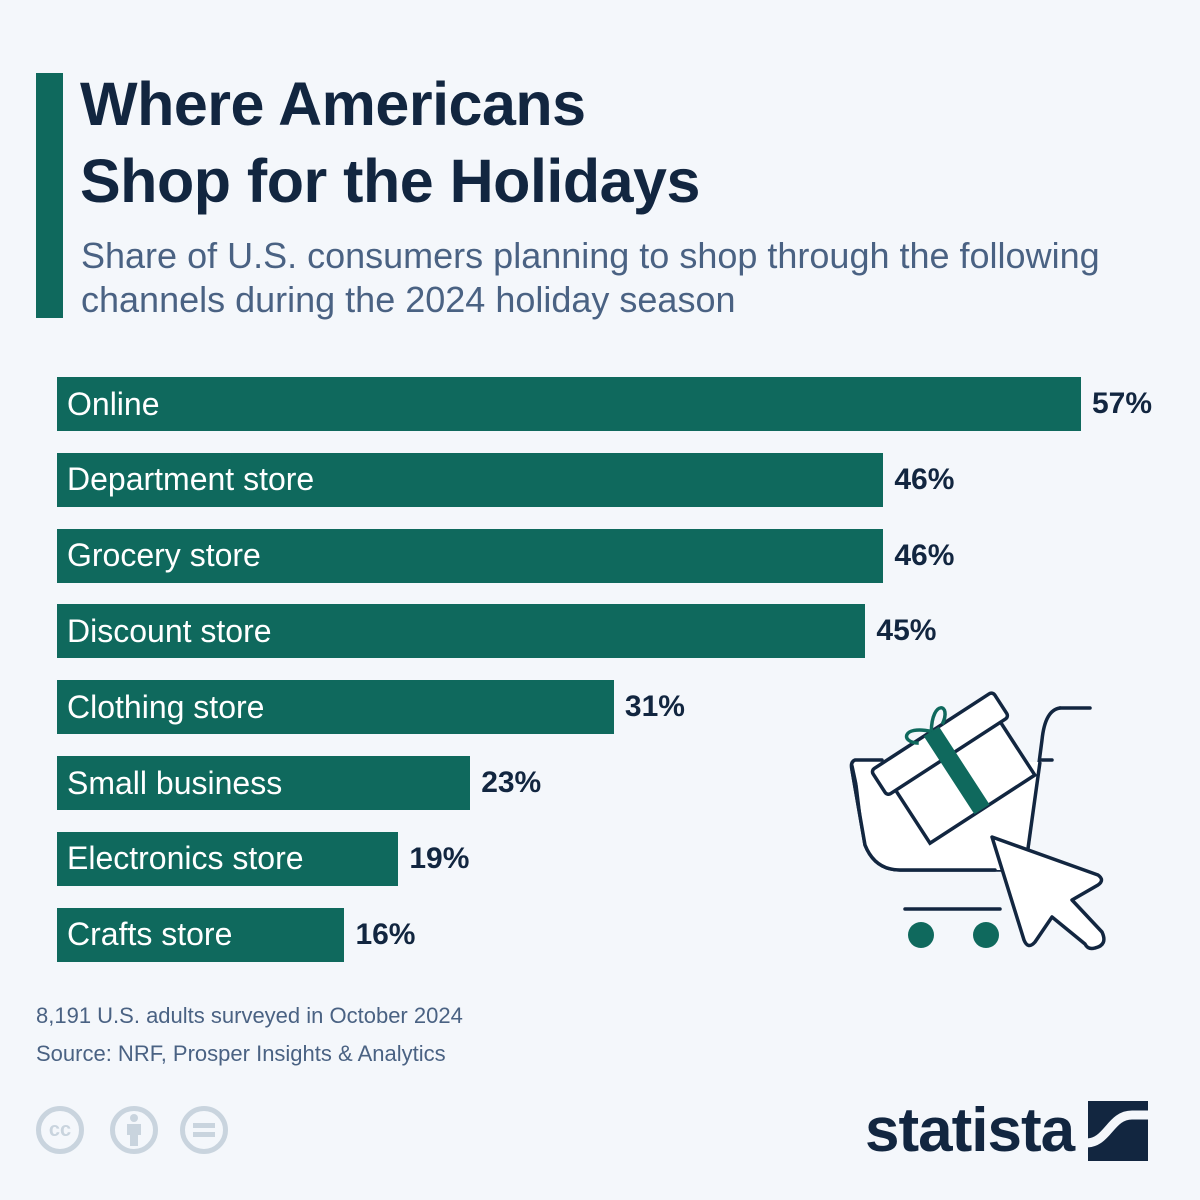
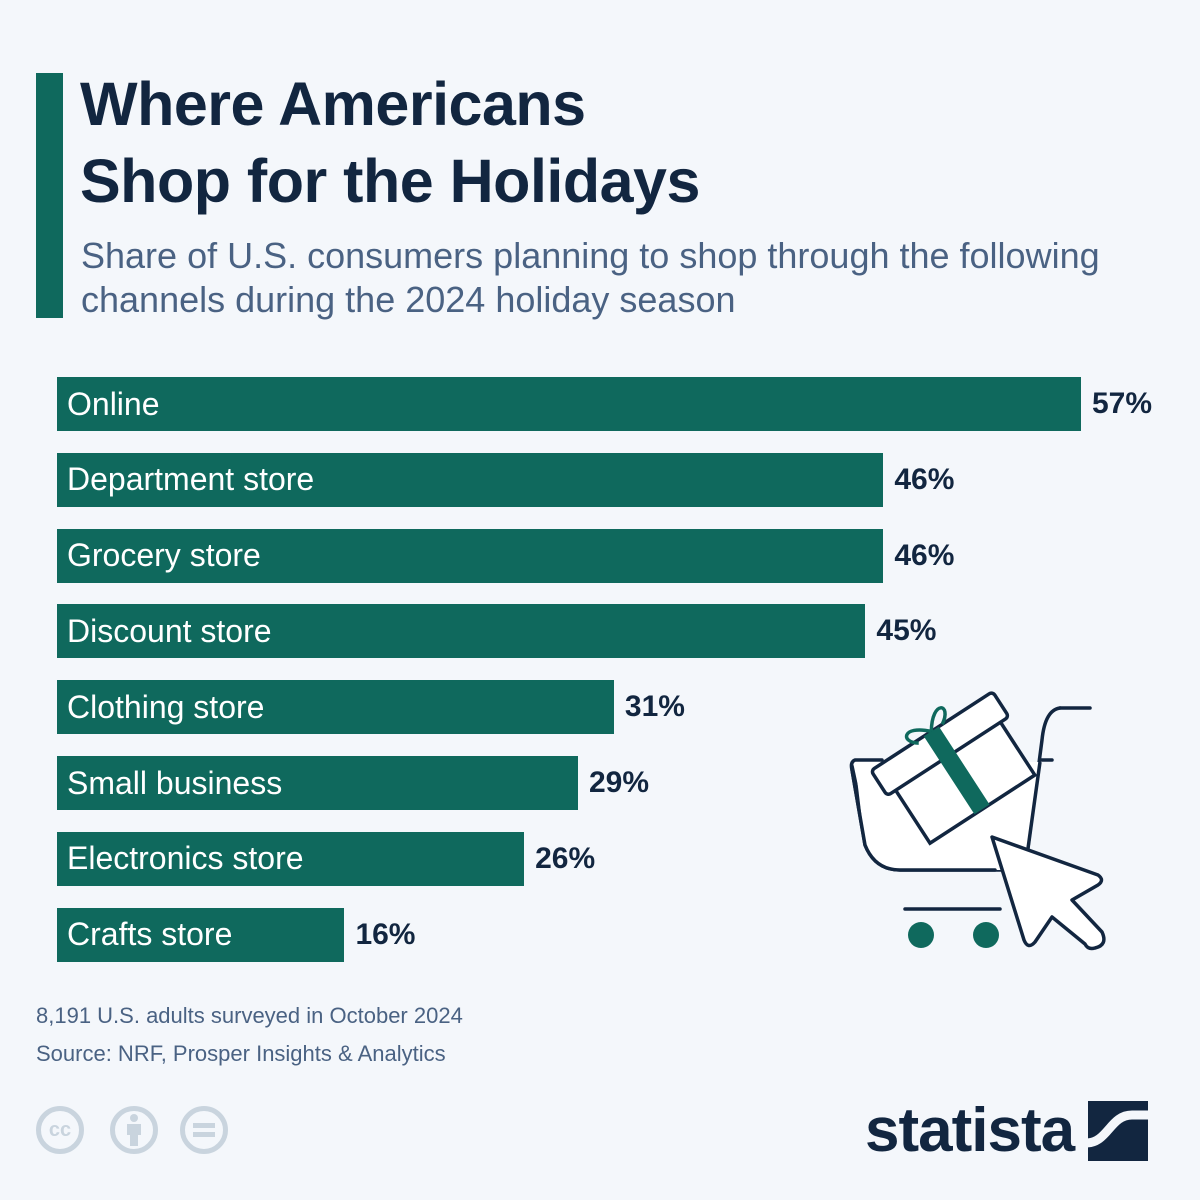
Small business: 23% -> 29%
Electronics store: 19% -> 26%
